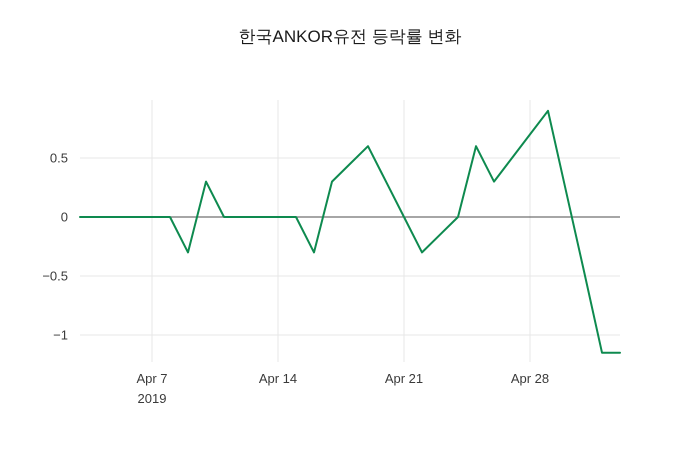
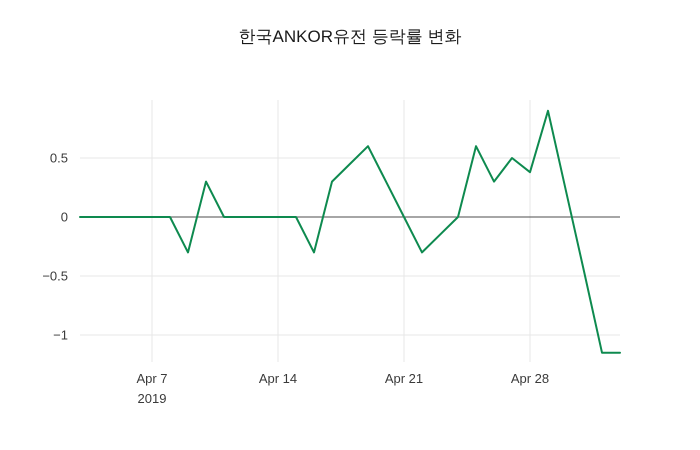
Apr 28: 0.70 -> 0.38
